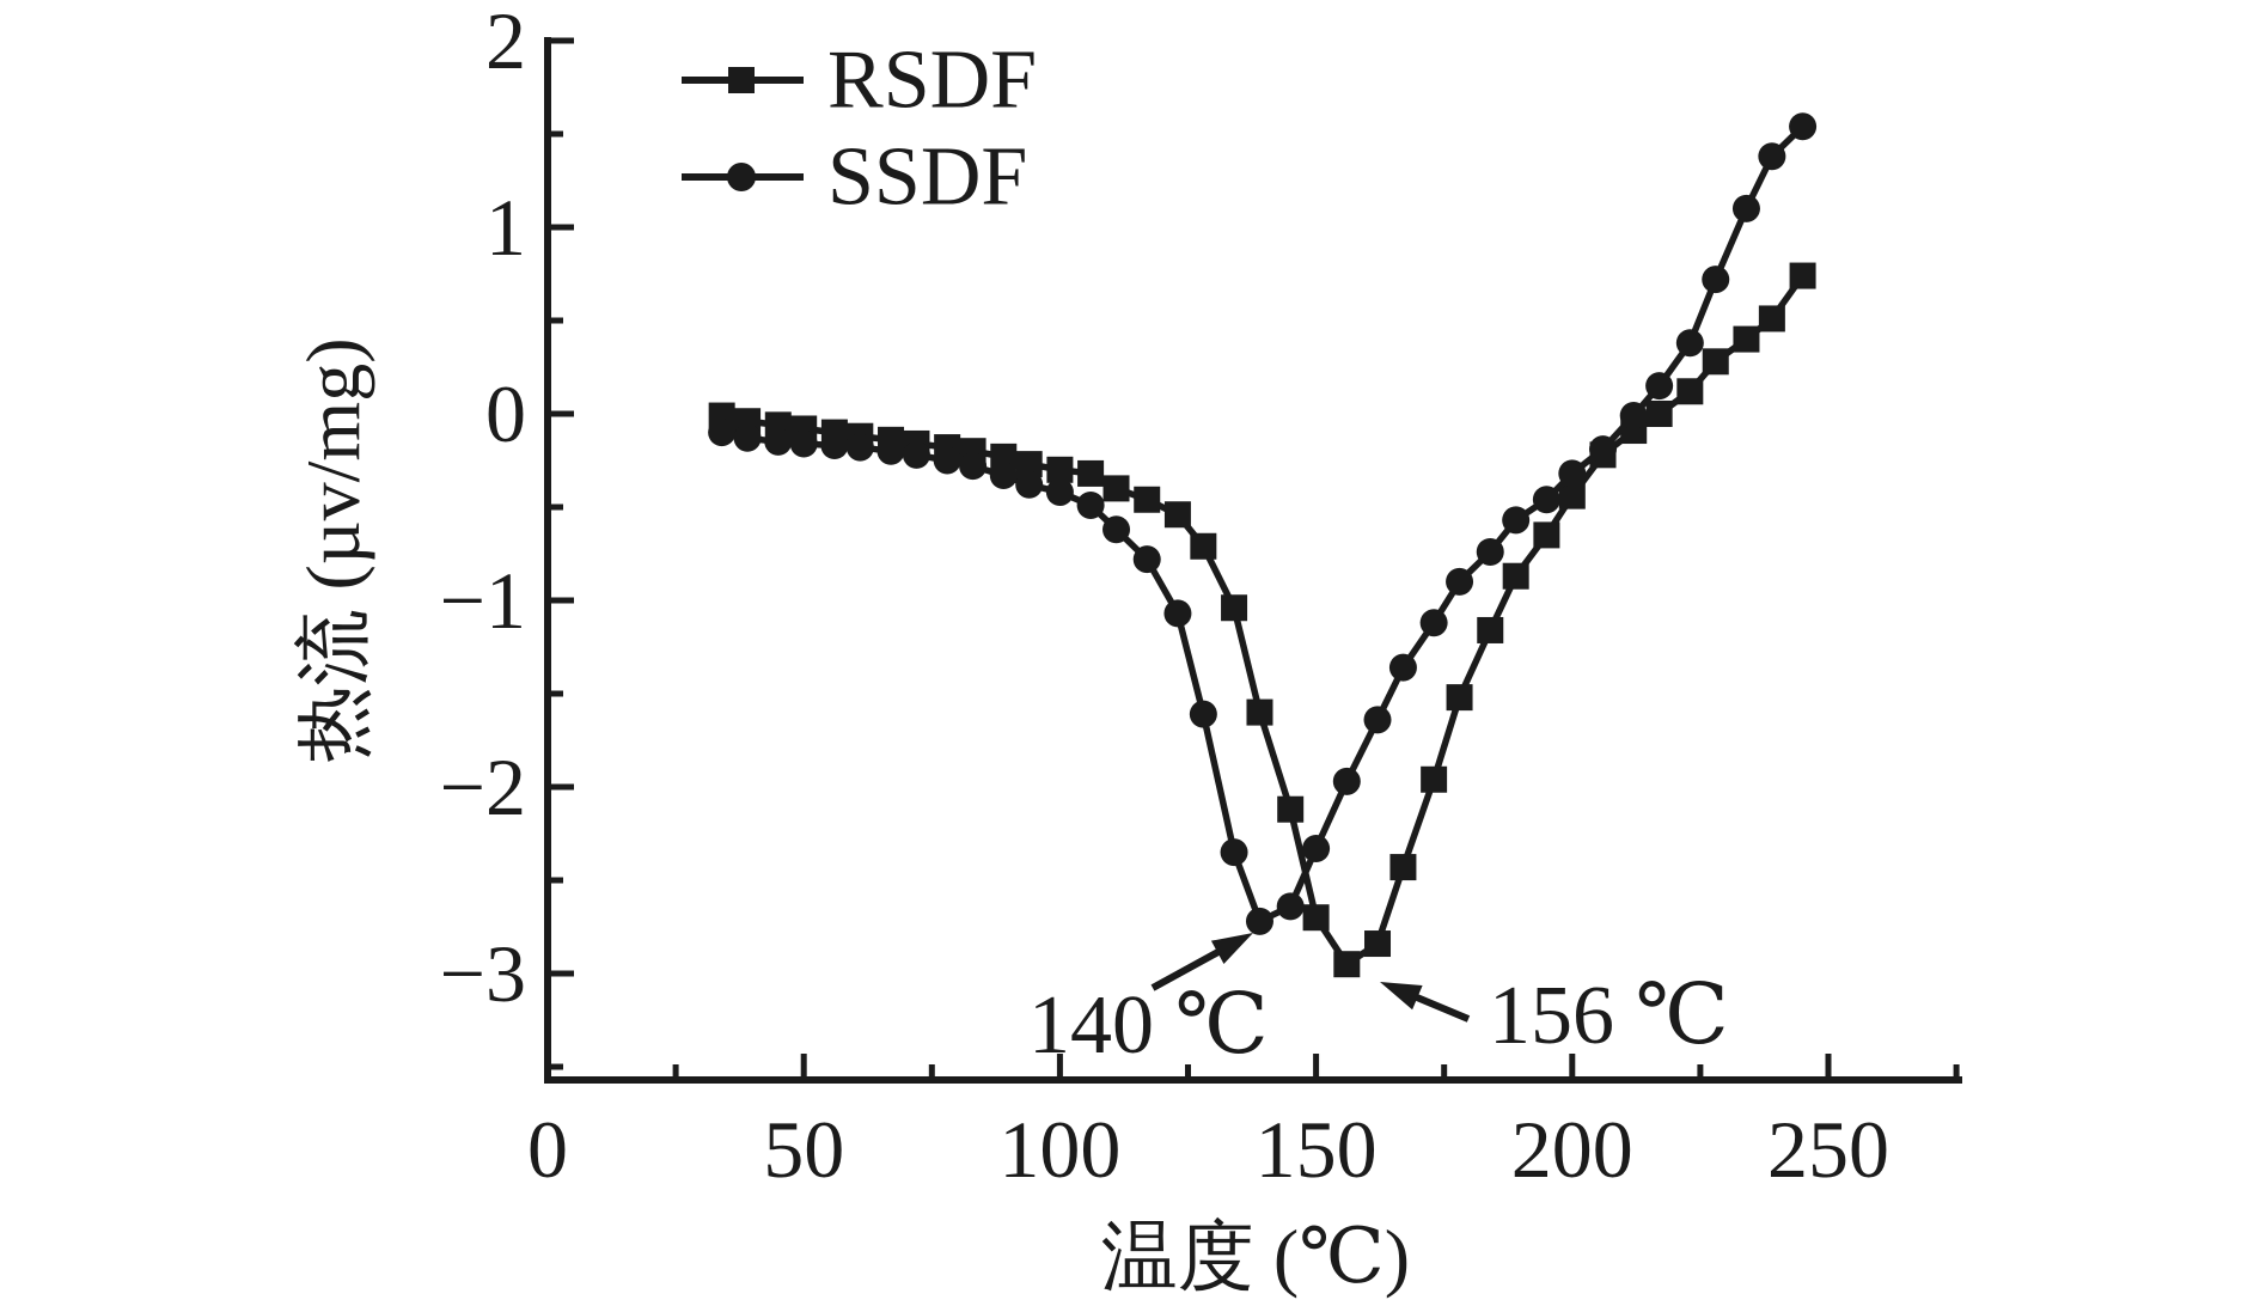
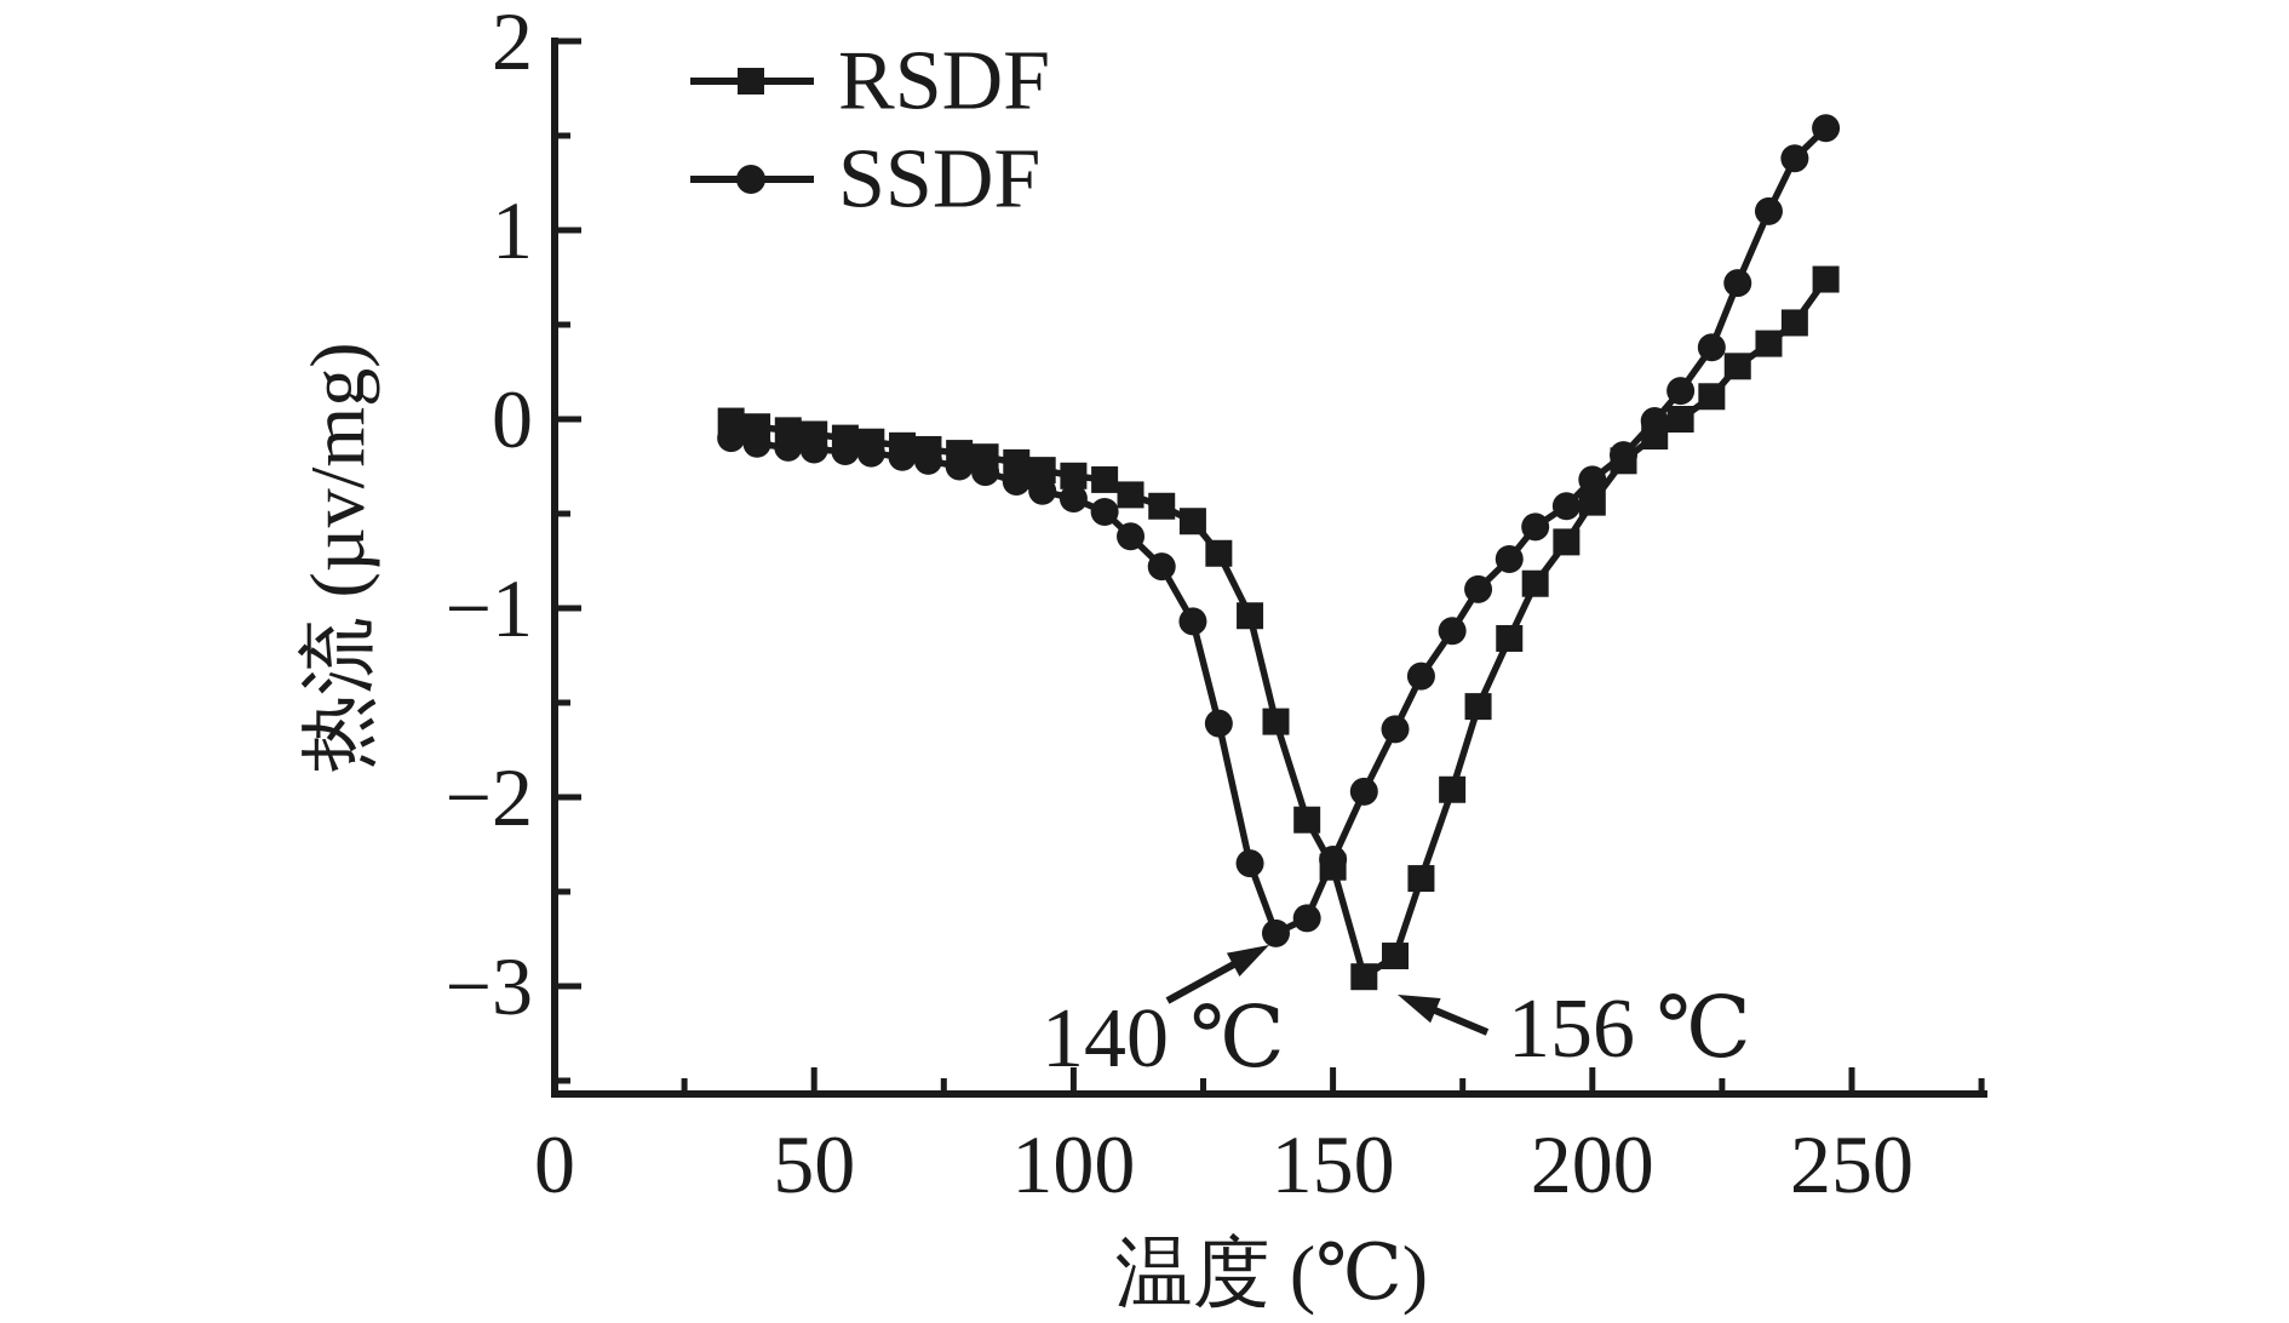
RSDF/150: -2.70 -> -2.37
